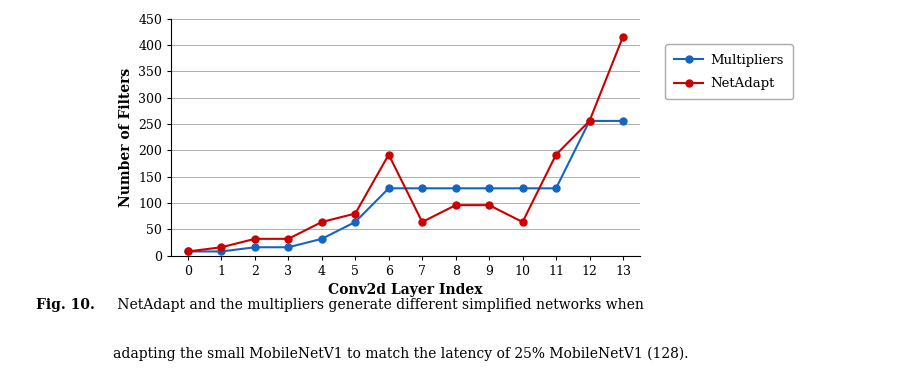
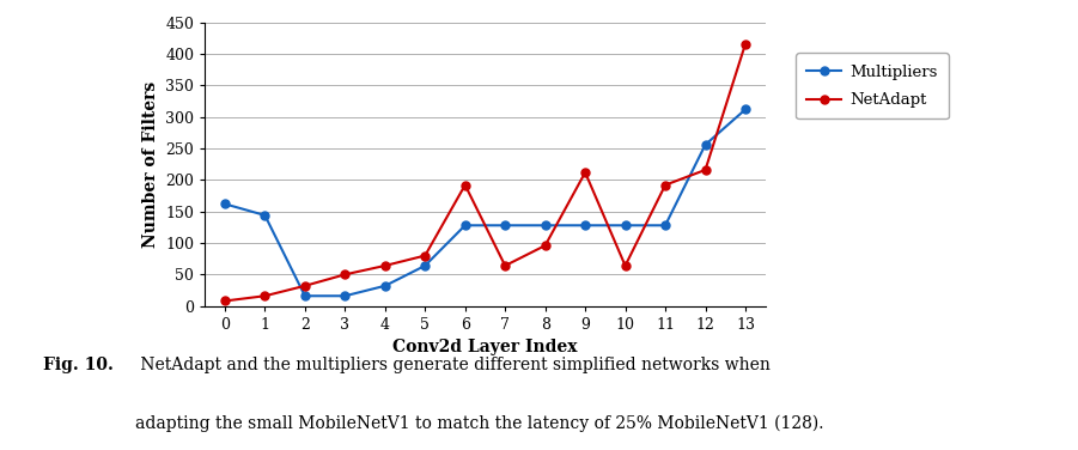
Multipliers/0: 8 -> 162
Multipliers/1: 8 -> 144
NetAdapt/3: 32 -> 50
NetAdapt/9: 96 -> 212
NetAdapt/12: 256 -> 216
Multipliers/13: 256 -> 312
